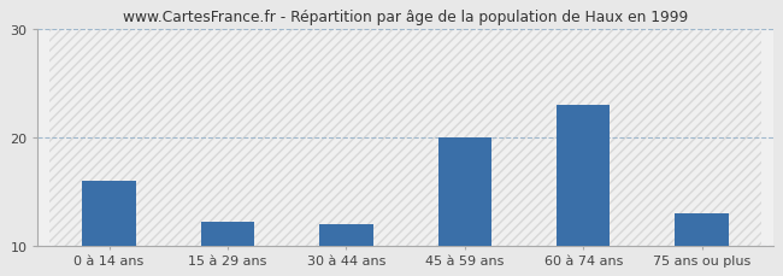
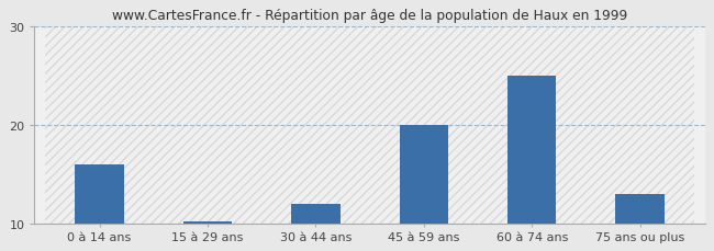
15 à 29 ans: 12.2 -> 10.2
60 à 74 ans: 23.0 -> 25.0
